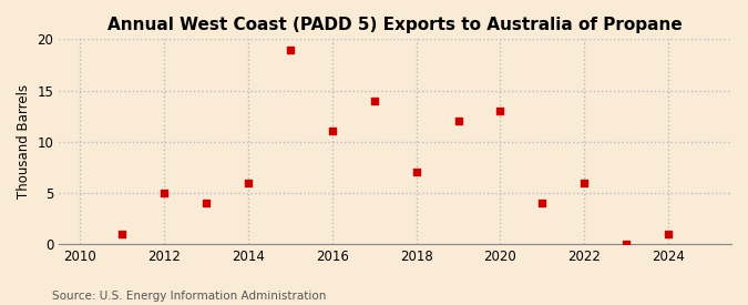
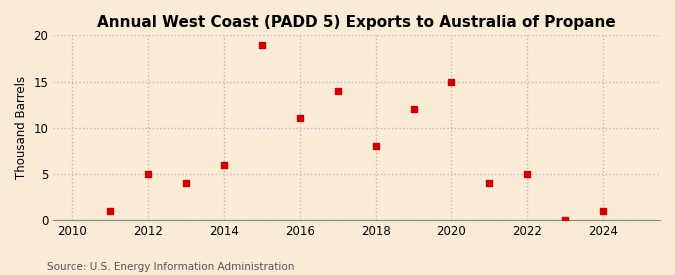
2018: 7 -> 8
2020: 13 -> 15
2022: 6 -> 5
